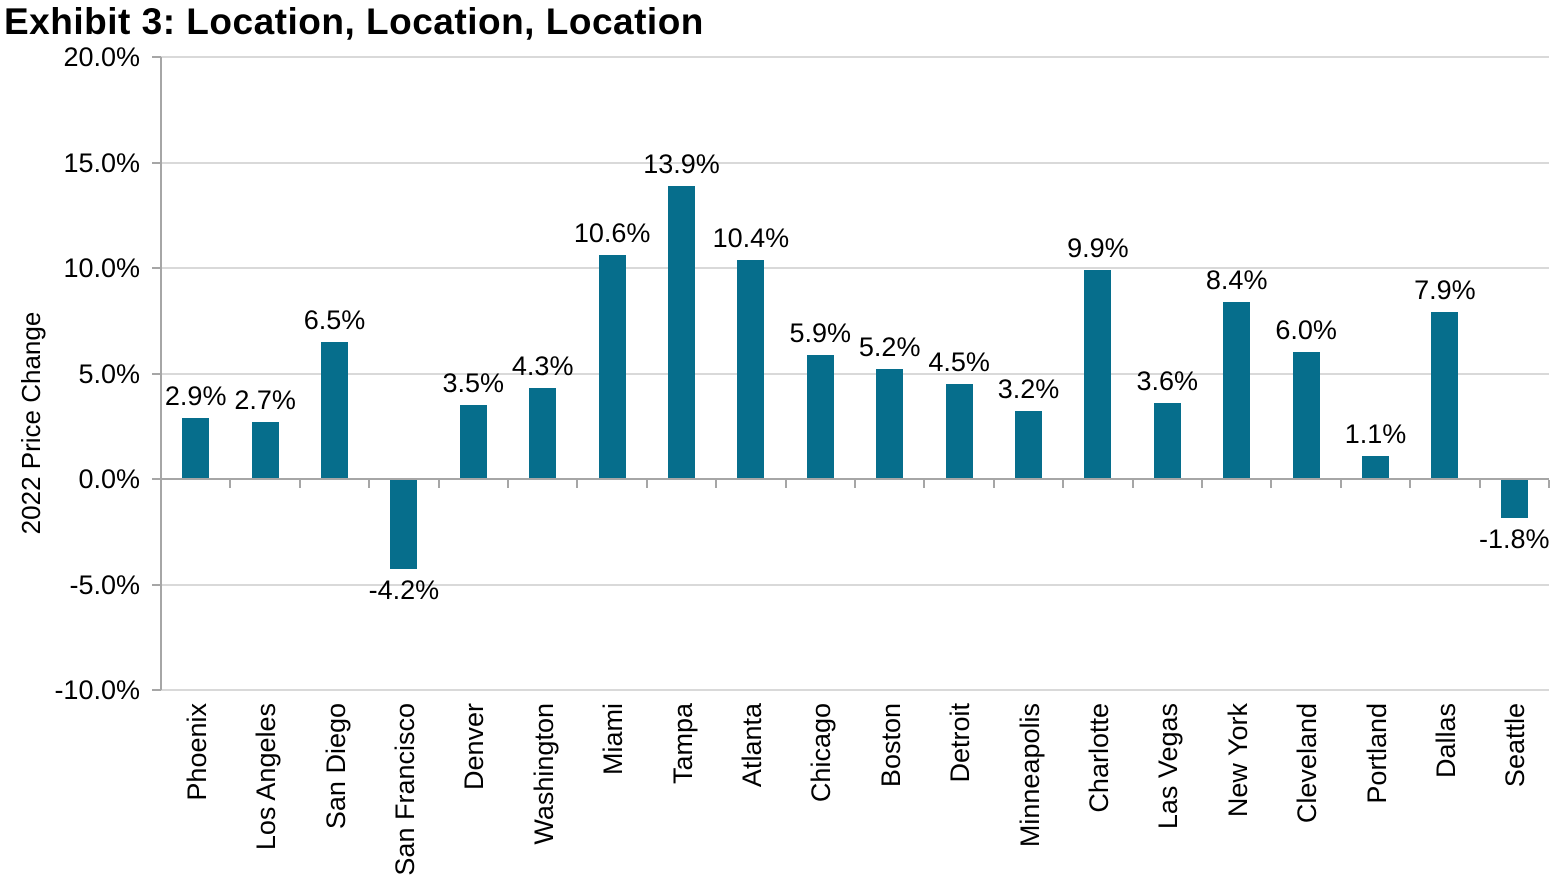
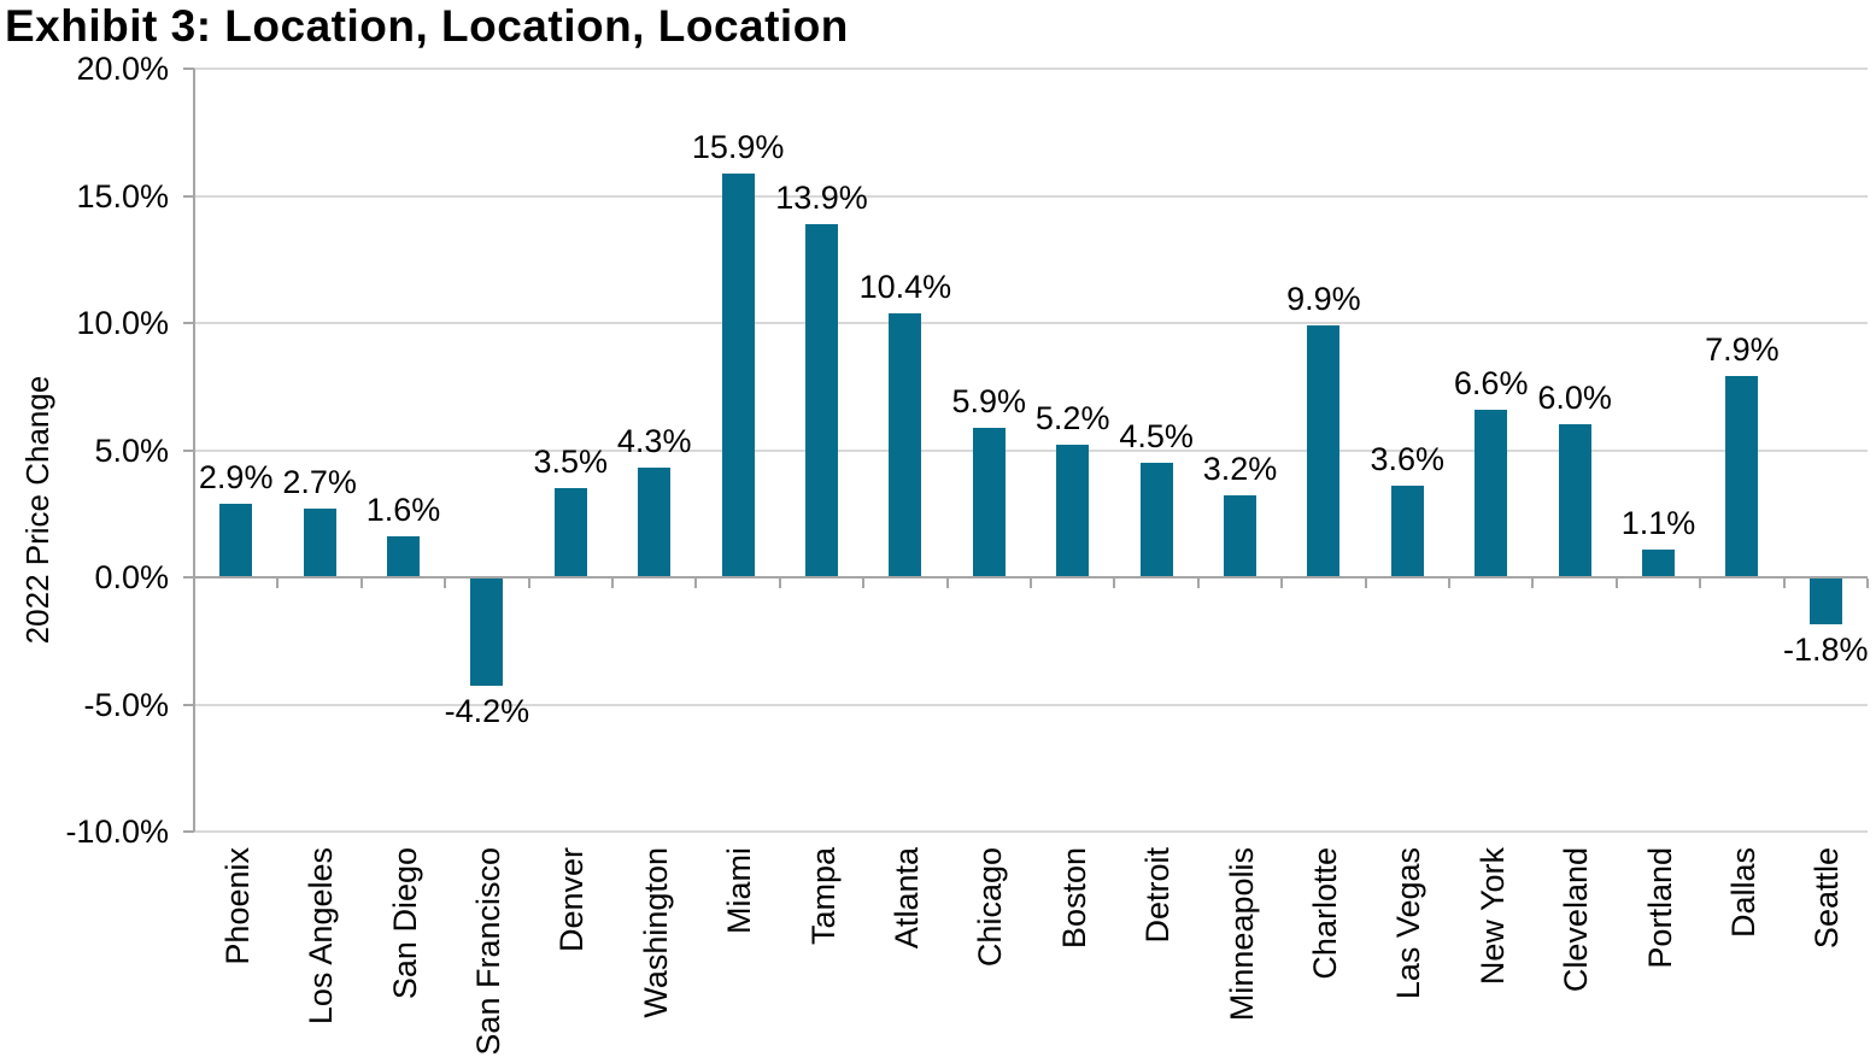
San Diego: 6.5% -> 1.6%
Miami: 10.6% -> 15.9%
New York: 8.4% -> 6.6%
